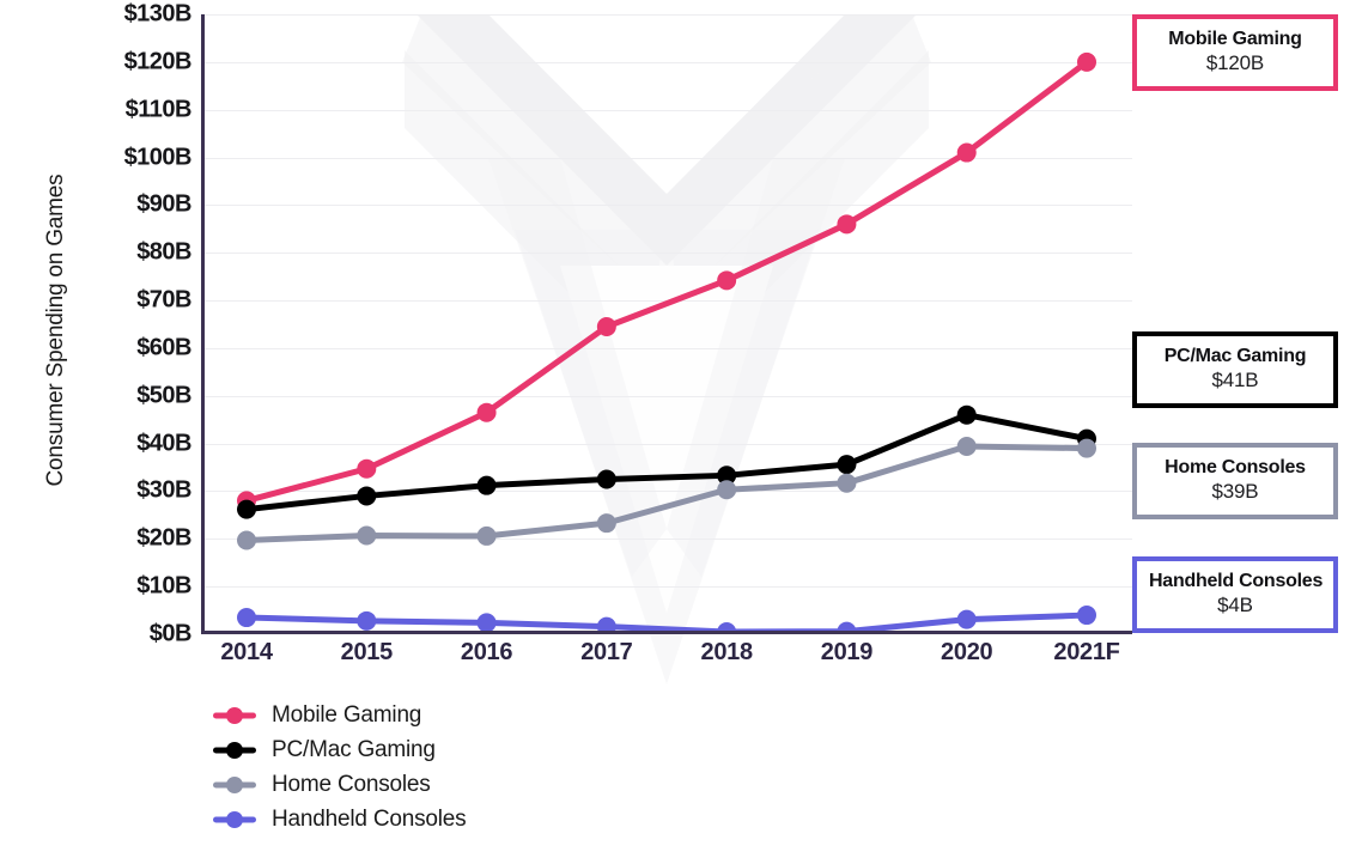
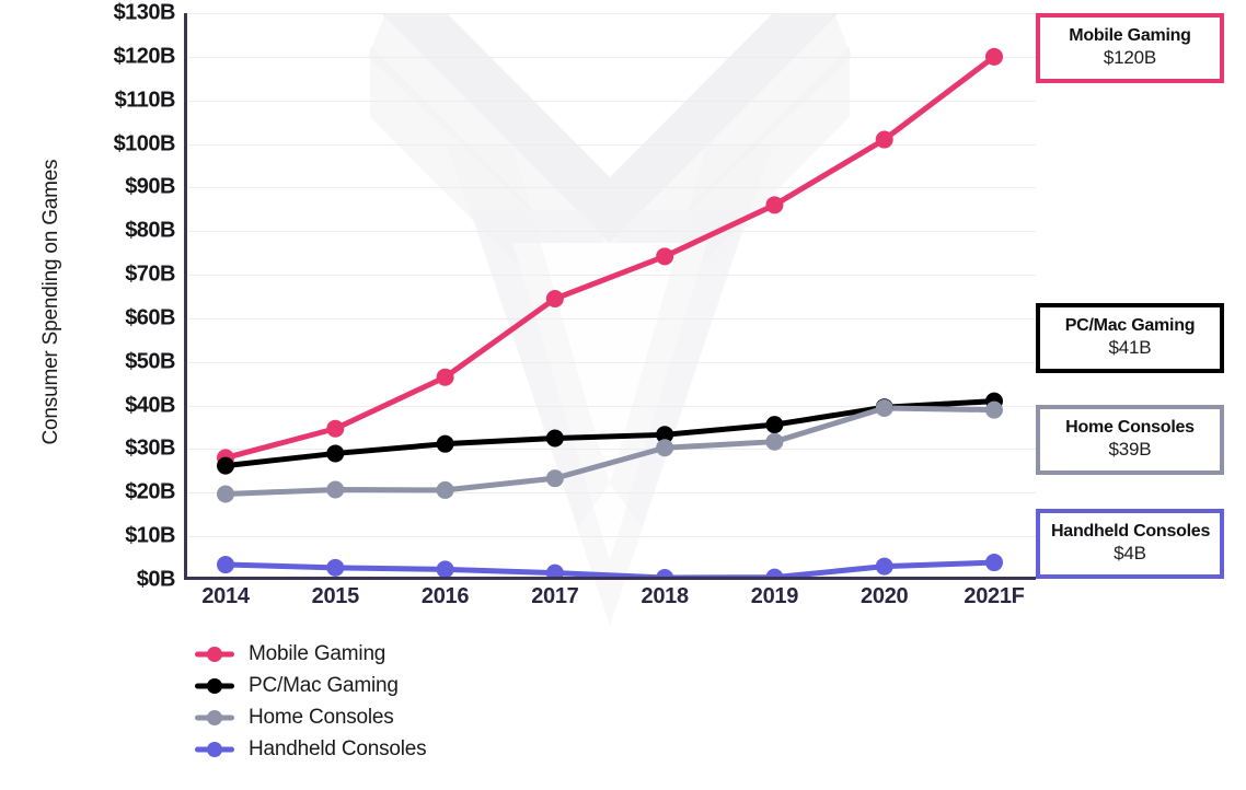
PC/Mac Gaming/2020: $46B -> $40B
